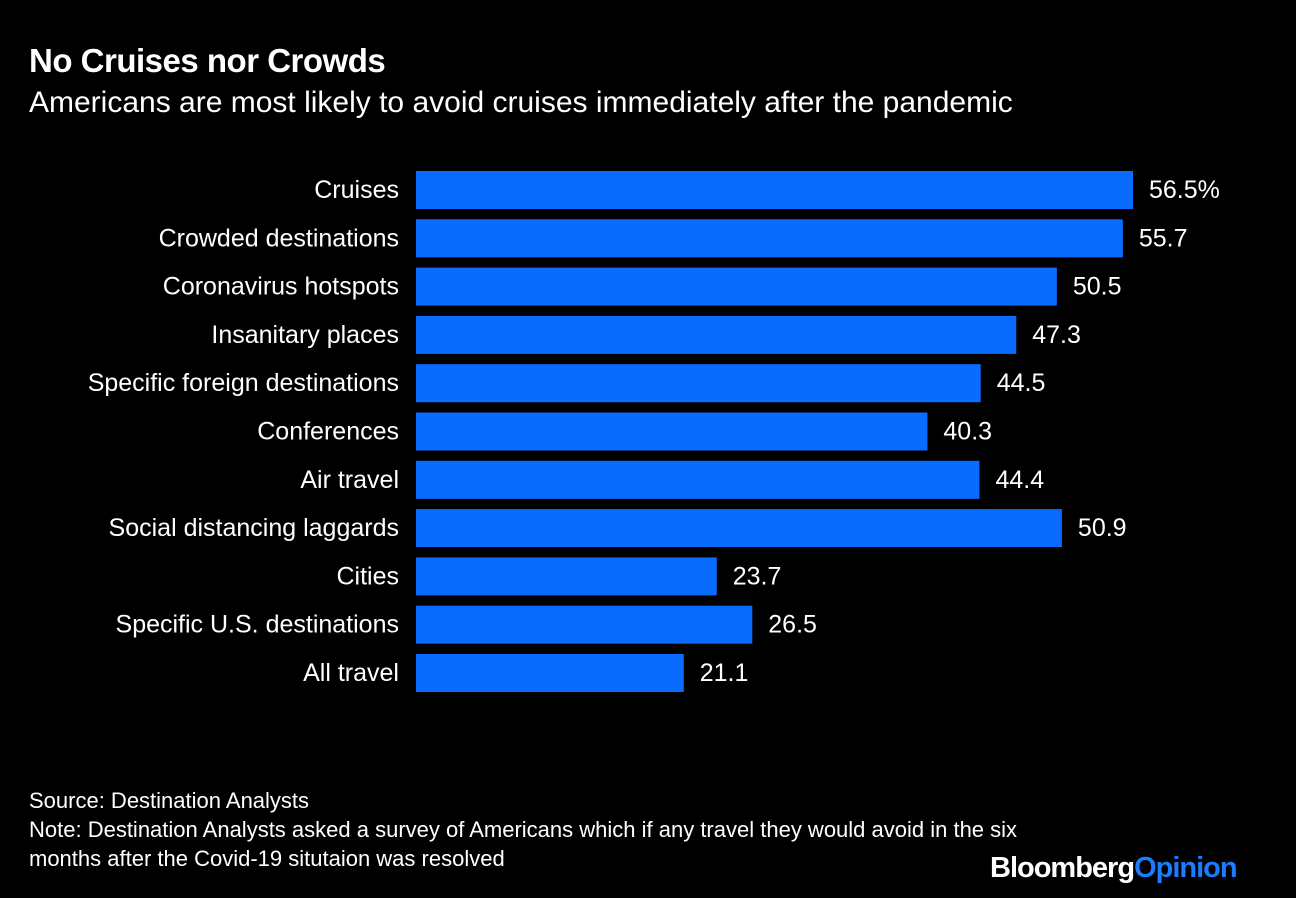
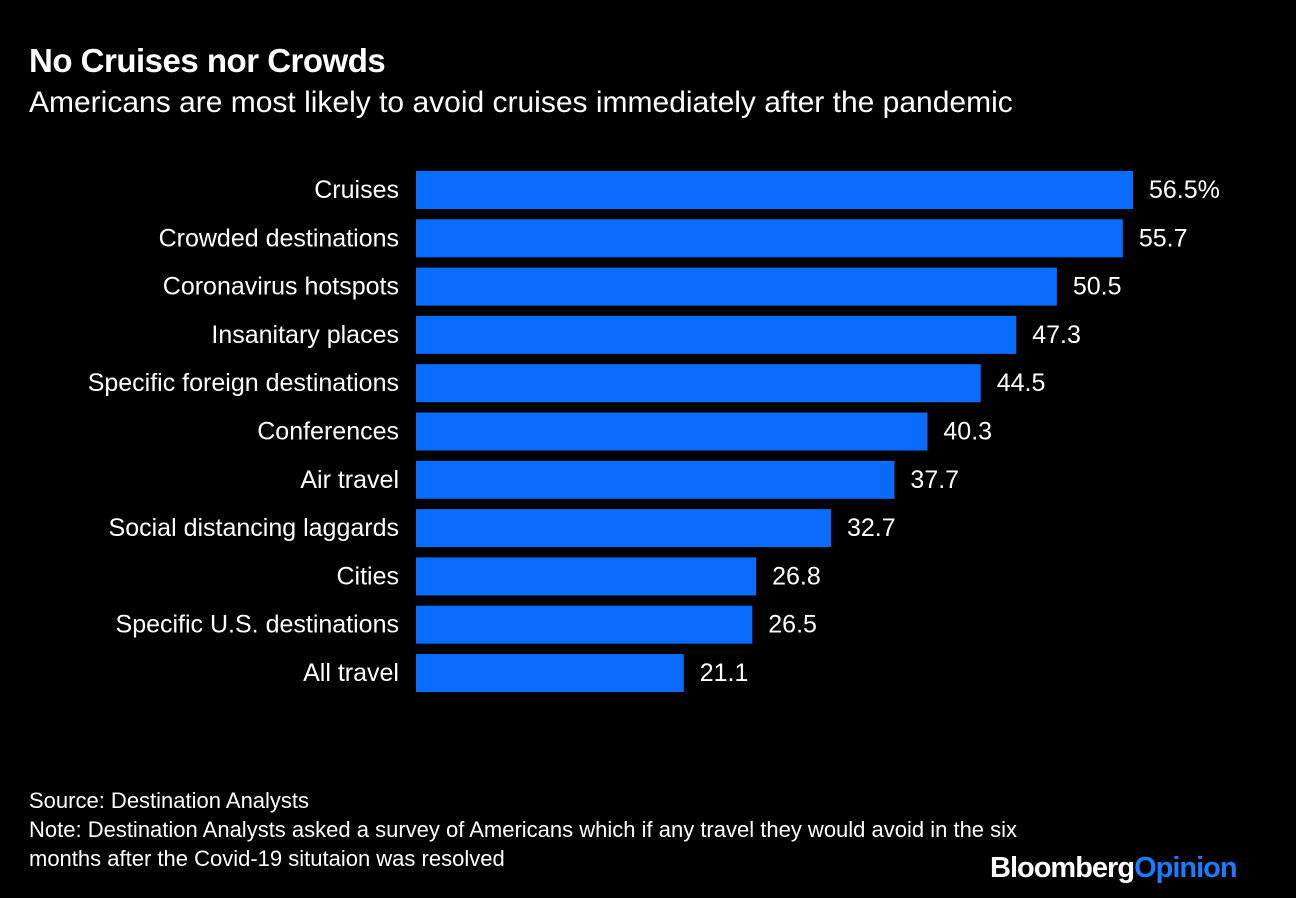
Air travel: 44.4 -> 37.7
Social distancing laggards: 50.9 -> 32.7
Cities: 23.7 -> 26.8
